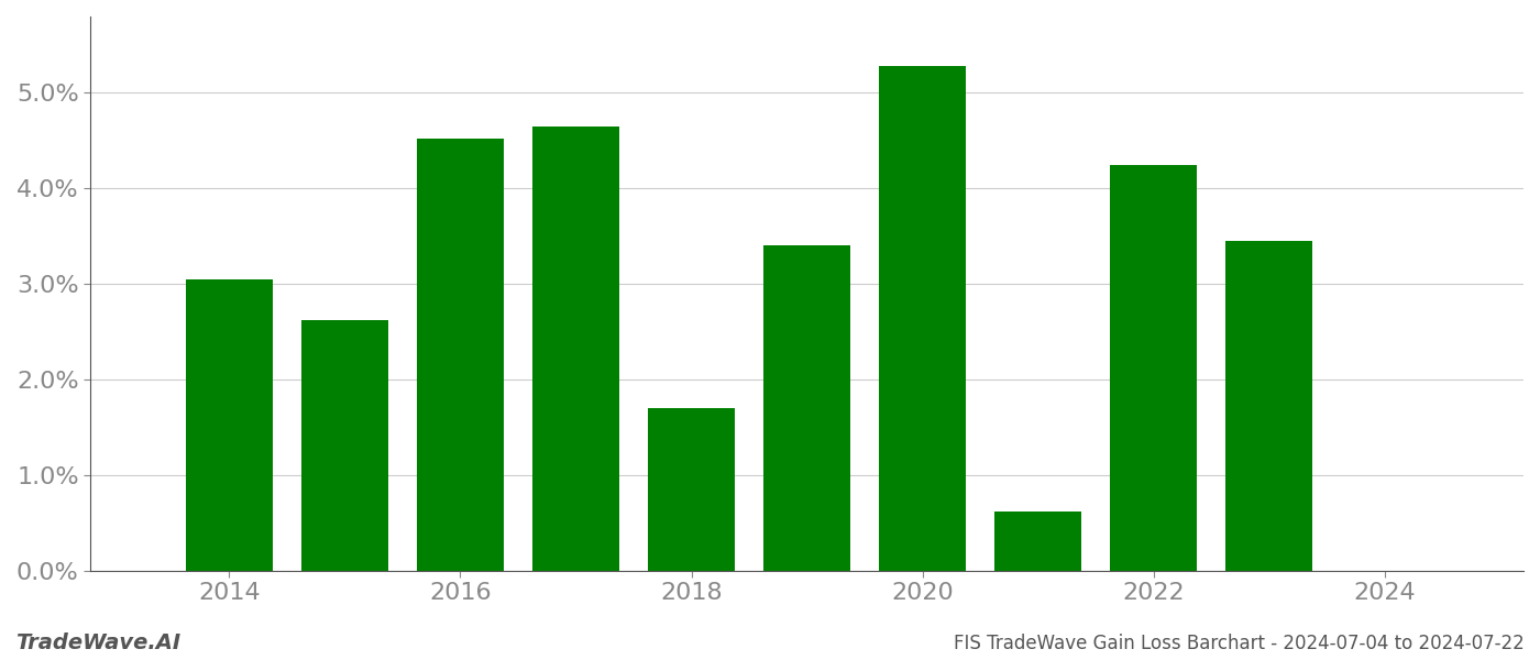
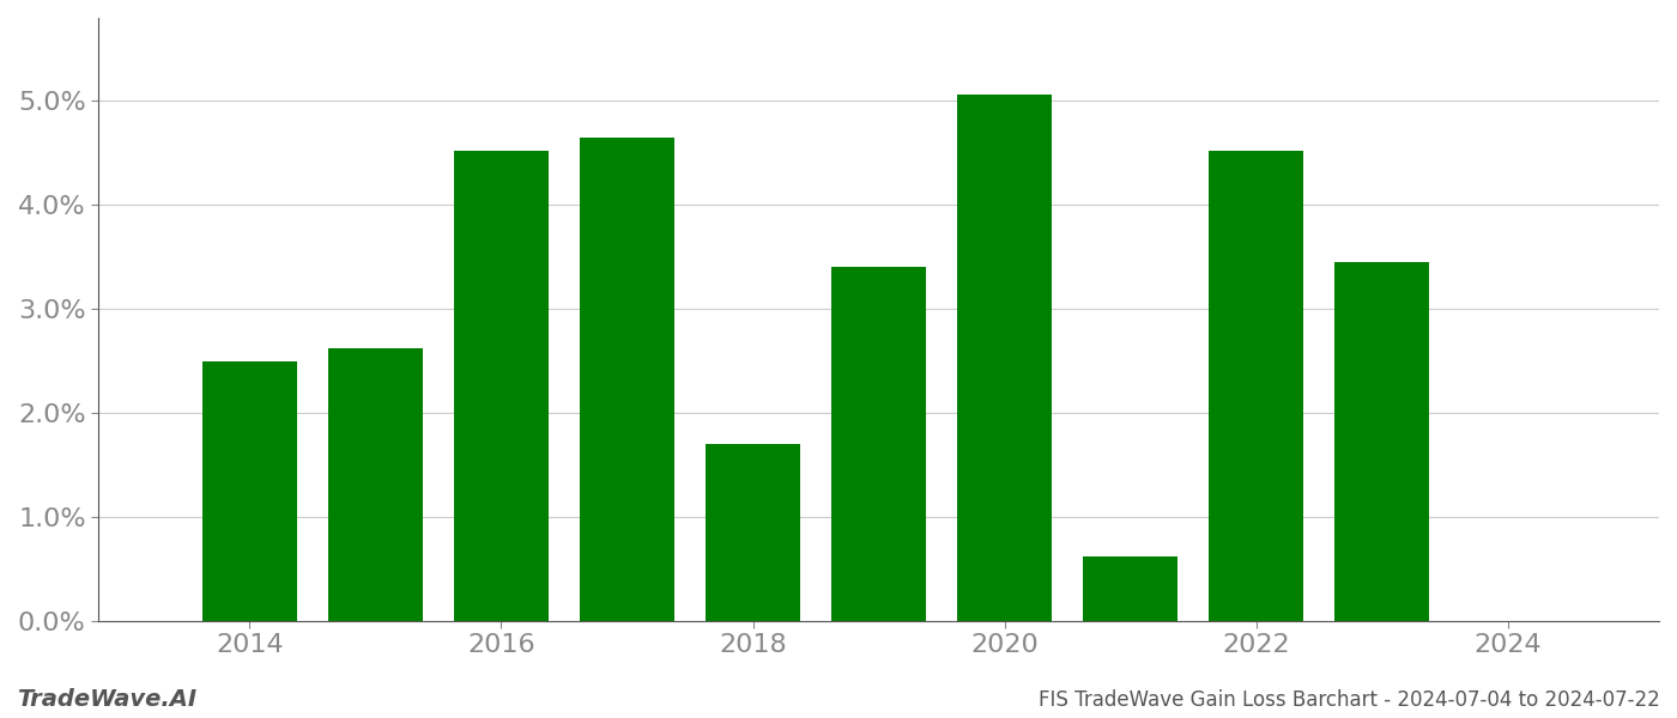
2014: 3.05% -> 2.50%
2020: 5.28% -> 5.06%
2022: 4.25% -> 4.52%
